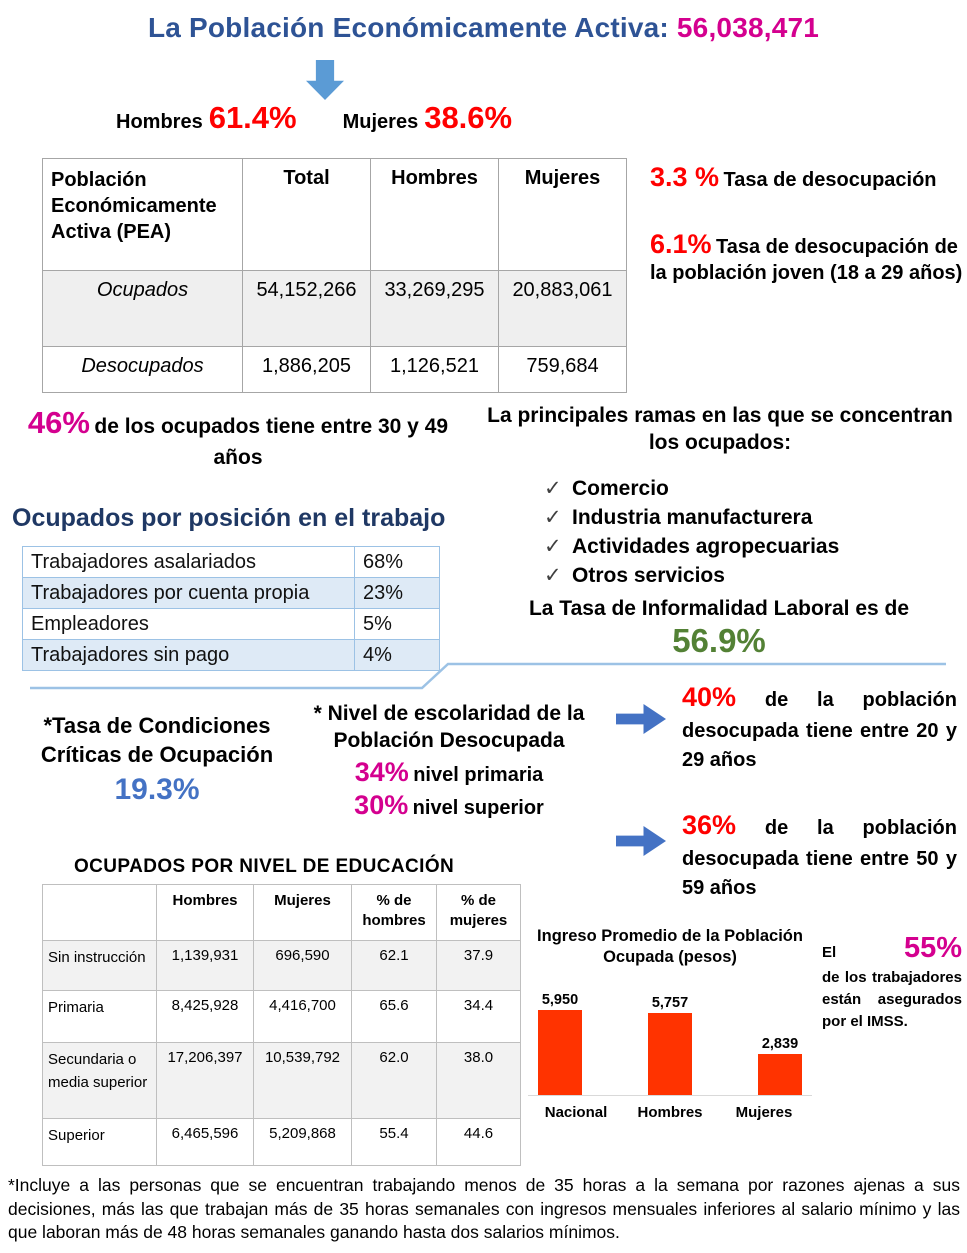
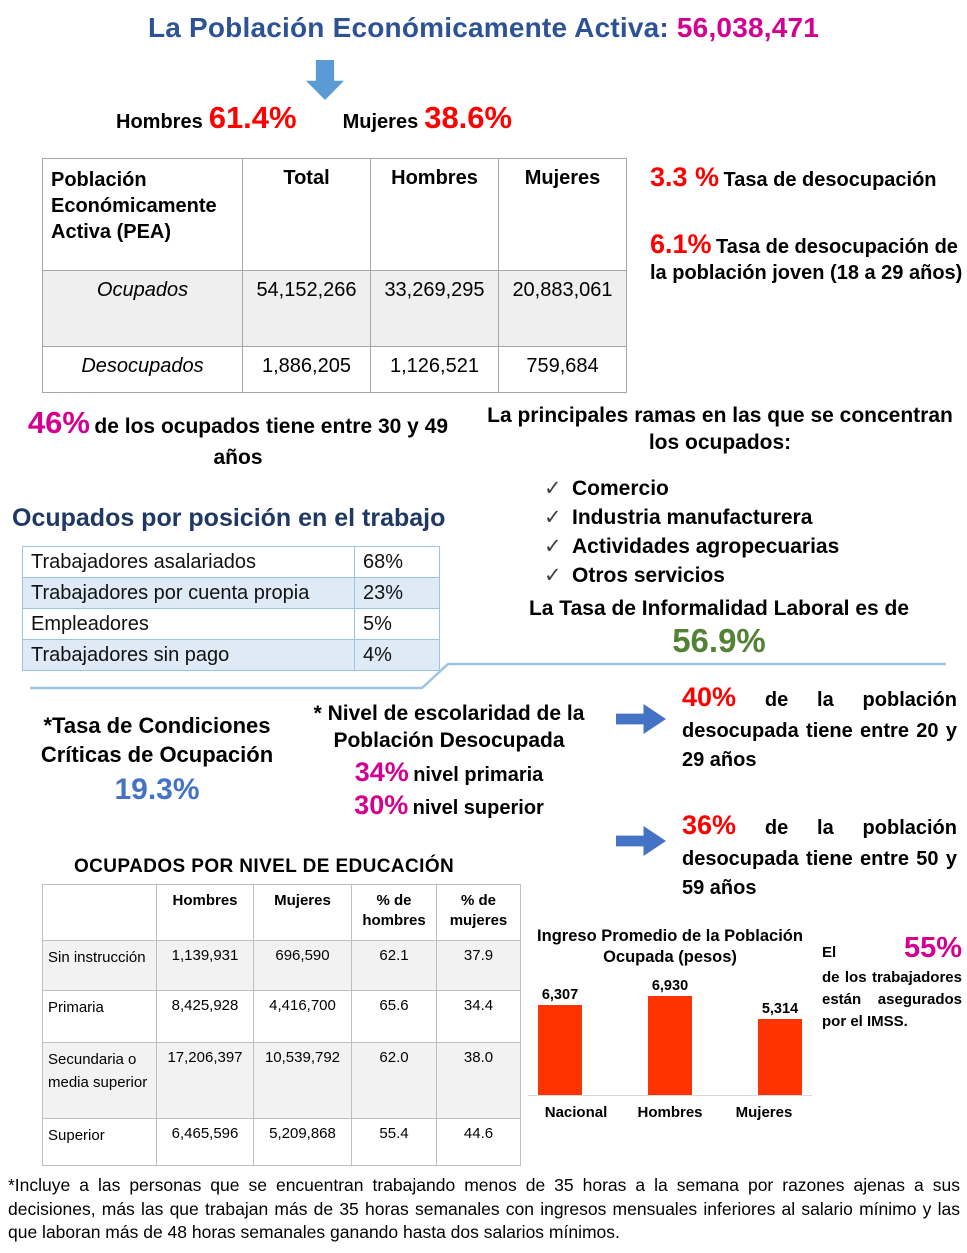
Nacional: 5,950 -> 6,307
Hombres: 5,757 -> 6,930
Mujeres: 2,839 -> 5,314
